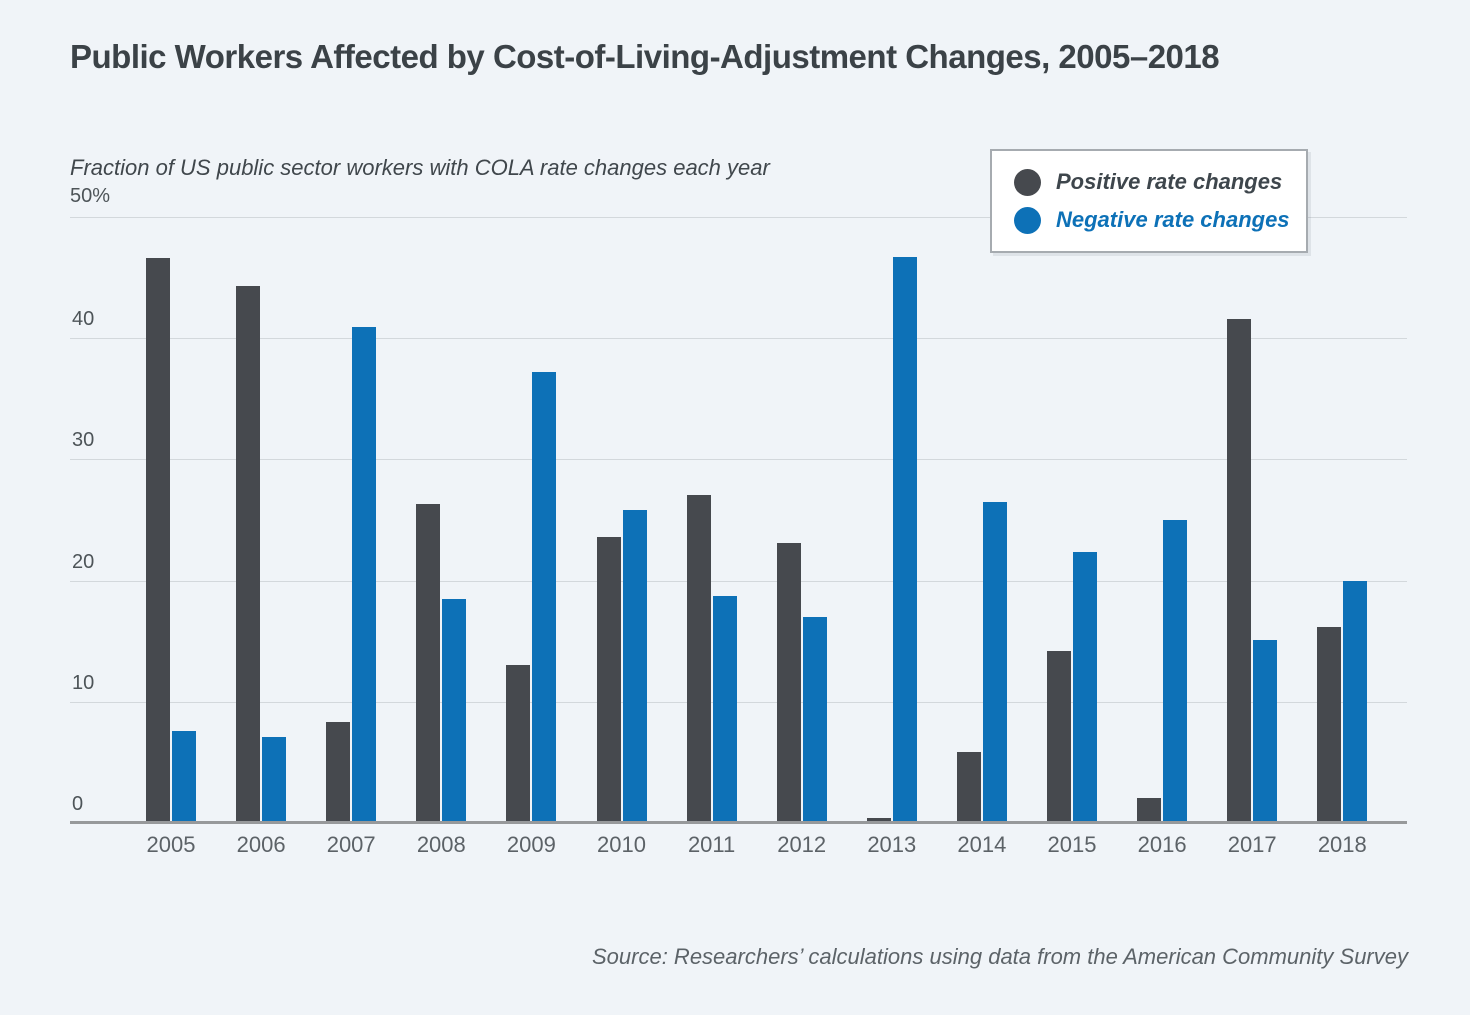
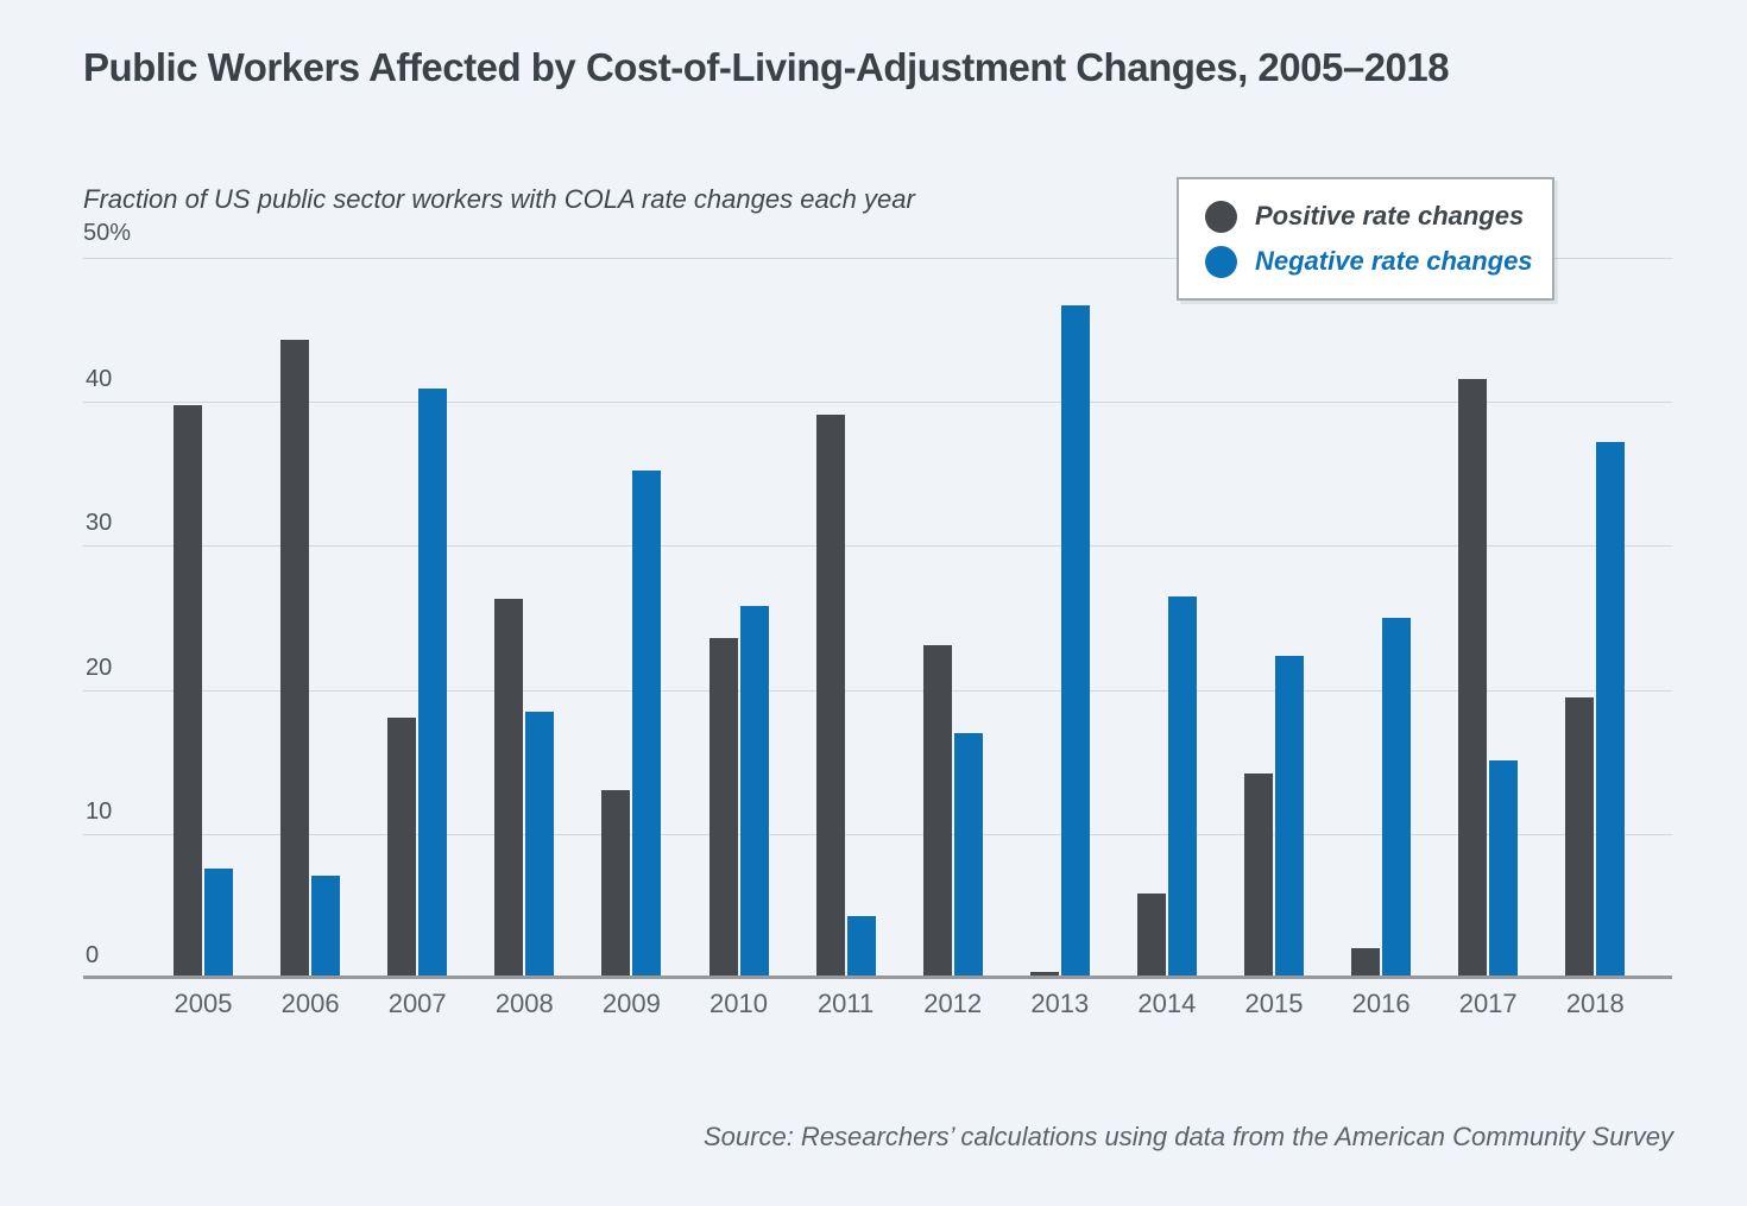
Positive rate changes/2005: 46.6% -> 39.8%
Positive rate changes/2007: 8.3% -> 18.1%
Negative rate changes/2009: 37.2% -> 35.2%
Positive rate changes/2011: 27.1% -> 39.1%
Negative rate changes/2011: 18.7% -> 4.3%
Positive rate changes/2018: 16.2% -> 19.5%
Negative rate changes/2018: 20.0% -> 37.2%
